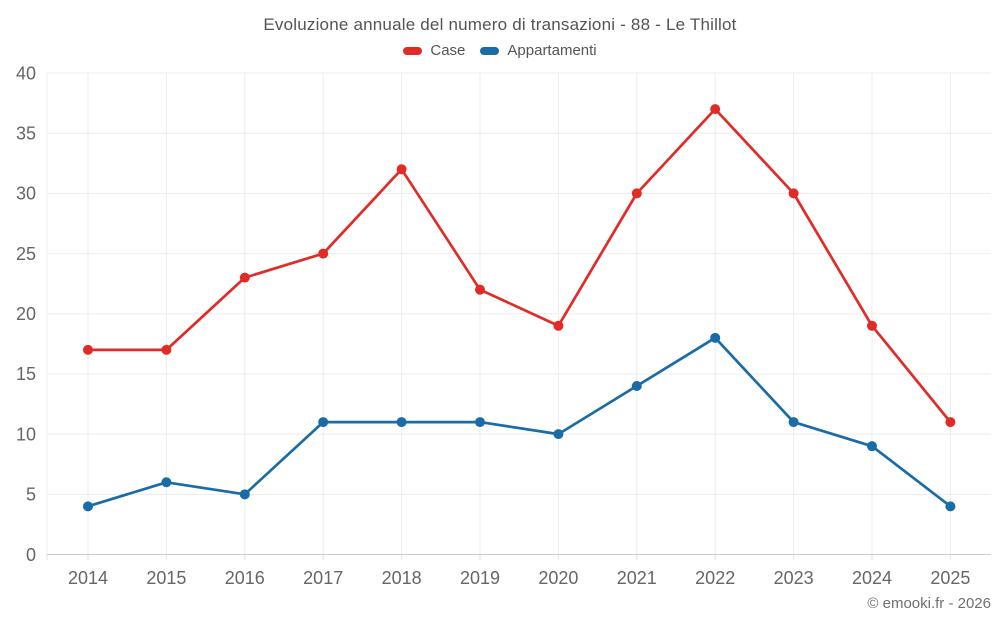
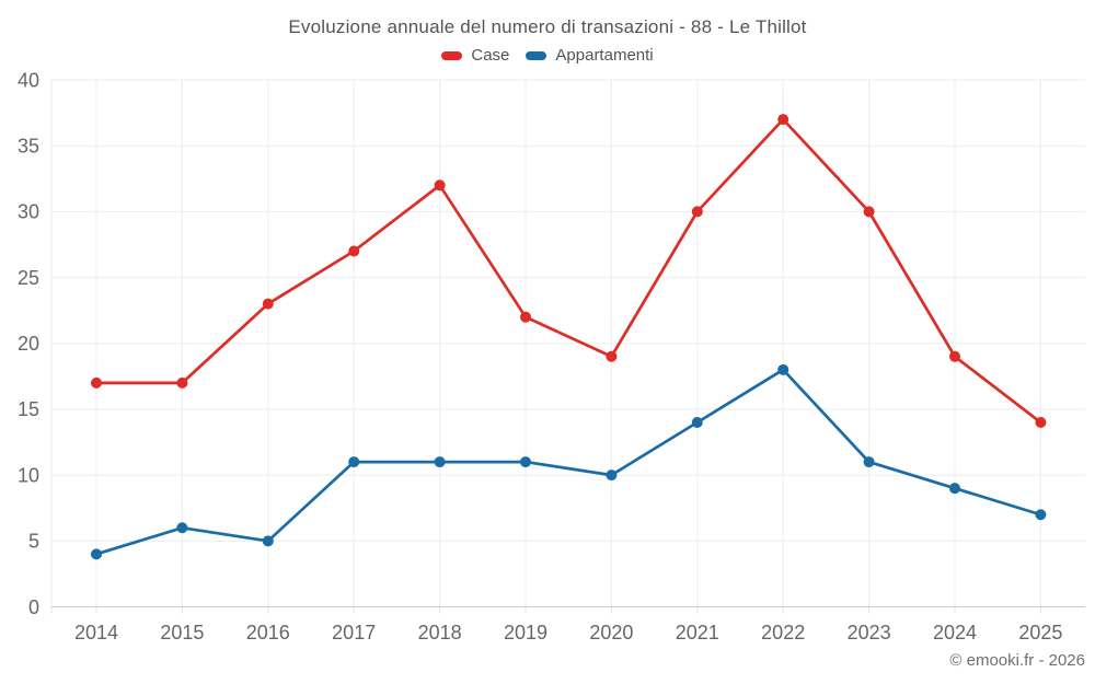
Case/2017: 25 -> 27
Case/2025: 11 -> 14
Appartamenti/2025: 4 -> 7
